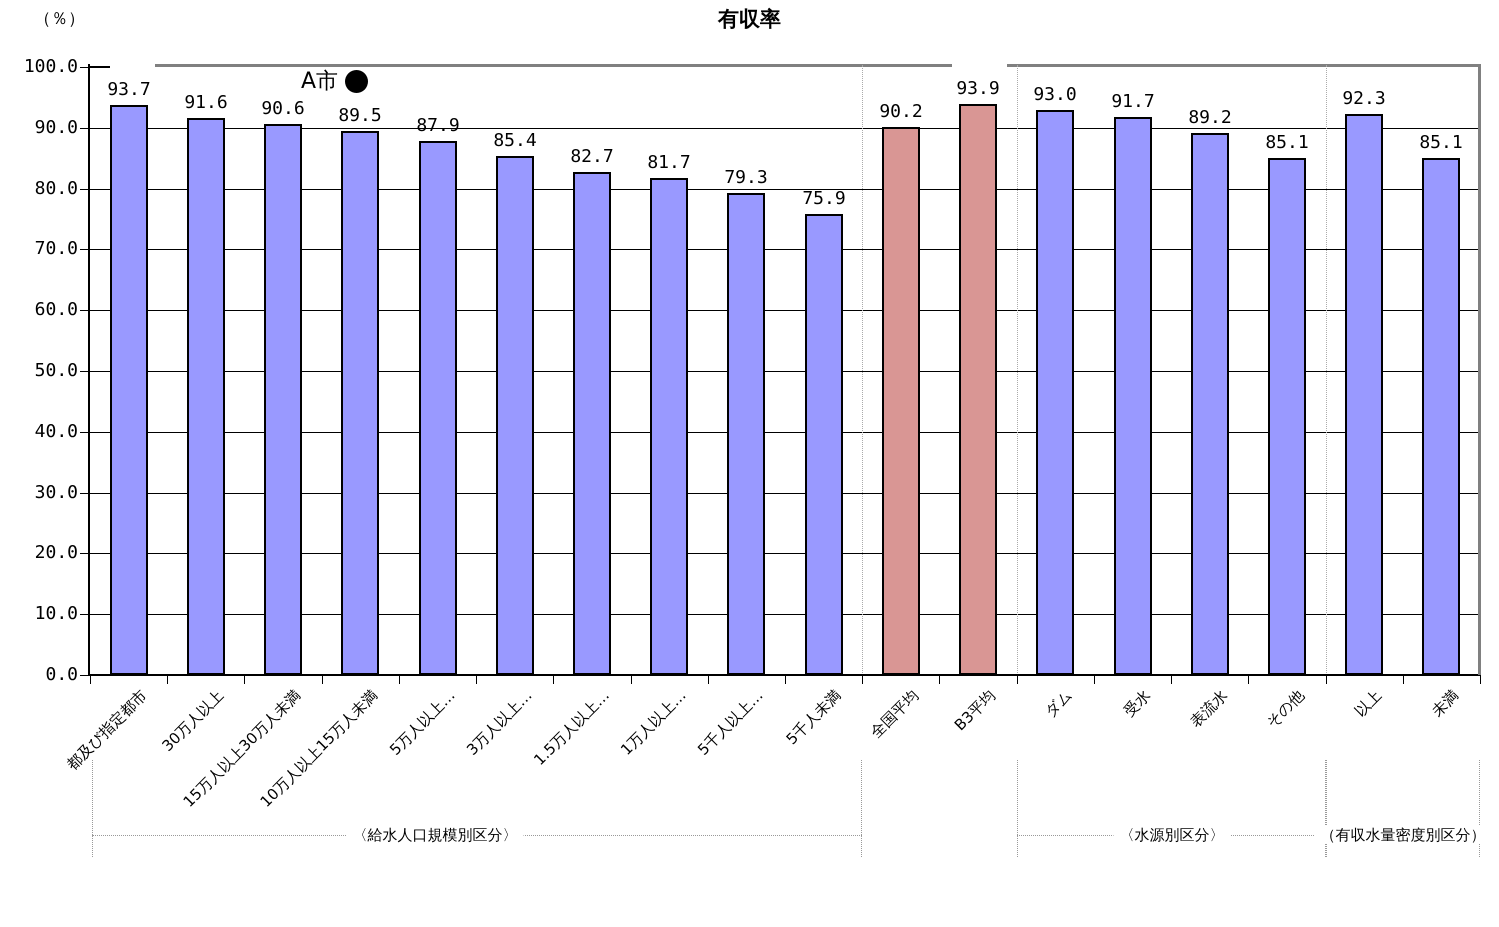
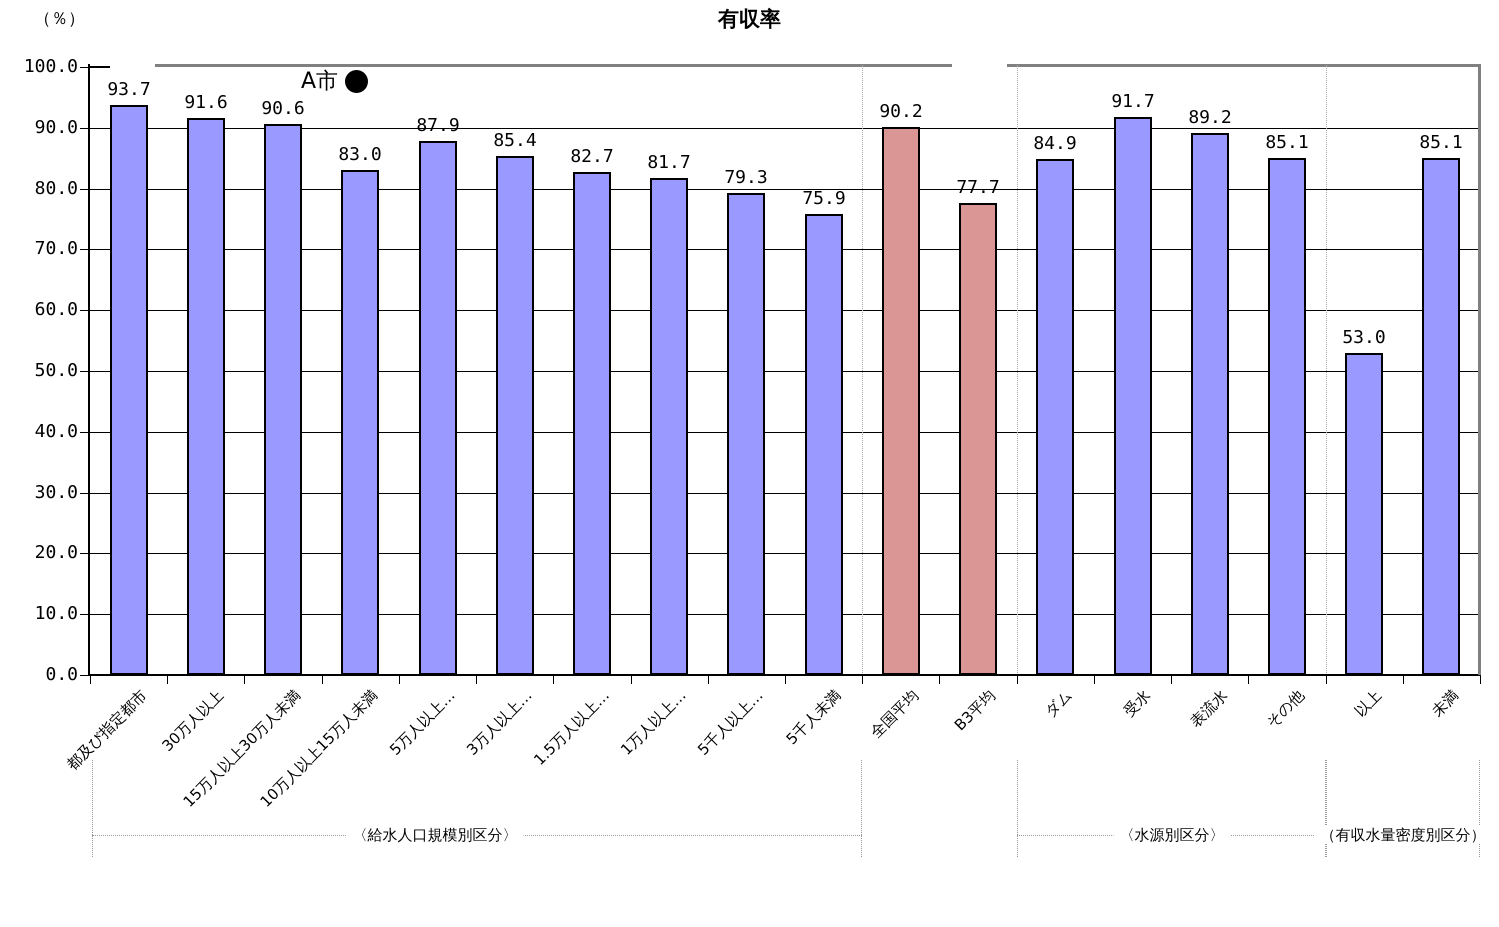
10万人以上15万人未満: 89.5 -> 83.0
B3平均: 93.9 -> 77.7
ダム: 93.0 -> 84.9
以上: 92.3 -> 53.0
